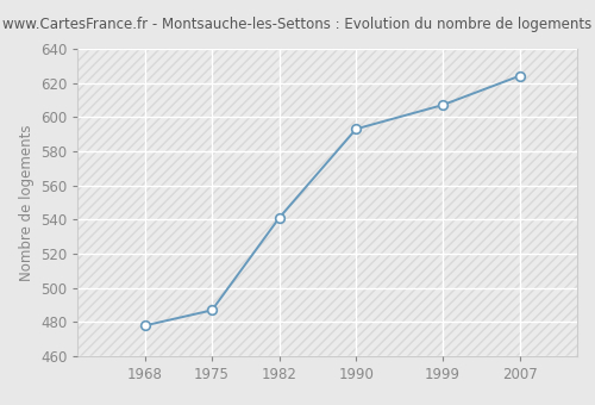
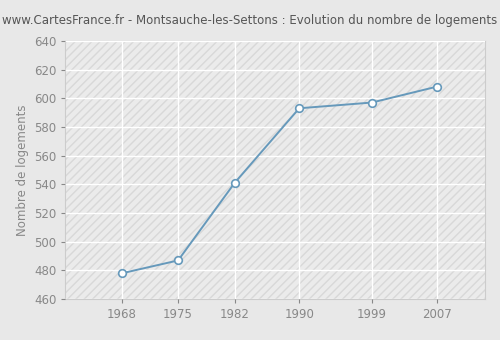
1999: 607 -> 597
2007: 624 -> 608
